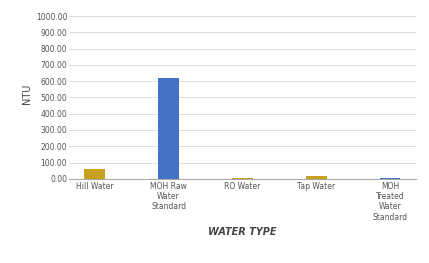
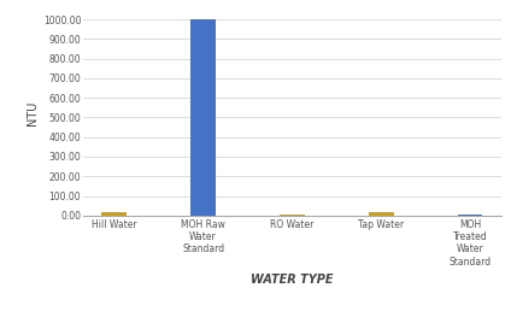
Hill Water: 60 -> 20
MOH Raw Water Standard: 620 -> 1000
